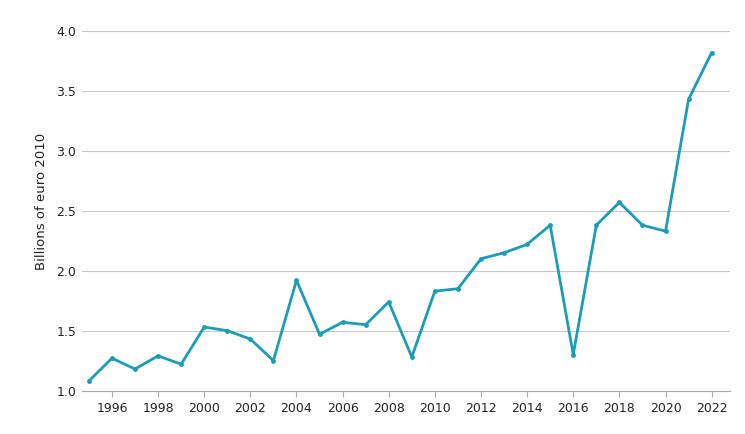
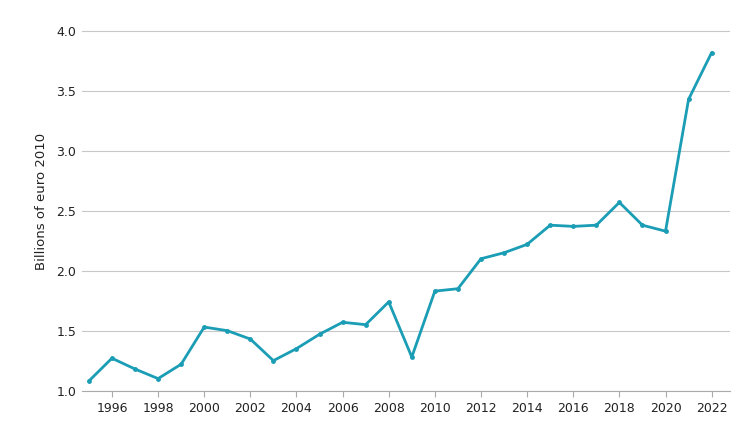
1998: 1.29 -> 1.10
2004: 1.92 -> 1.35
2016: 1.30 -> 2.37
